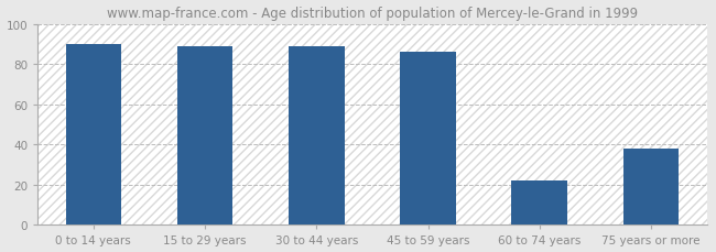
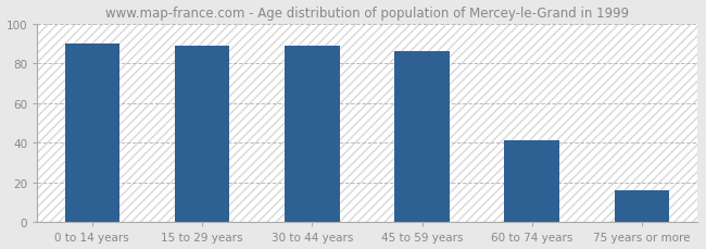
60 to 74 years: 22 -> 41
75 years or more: 38 -> 16
